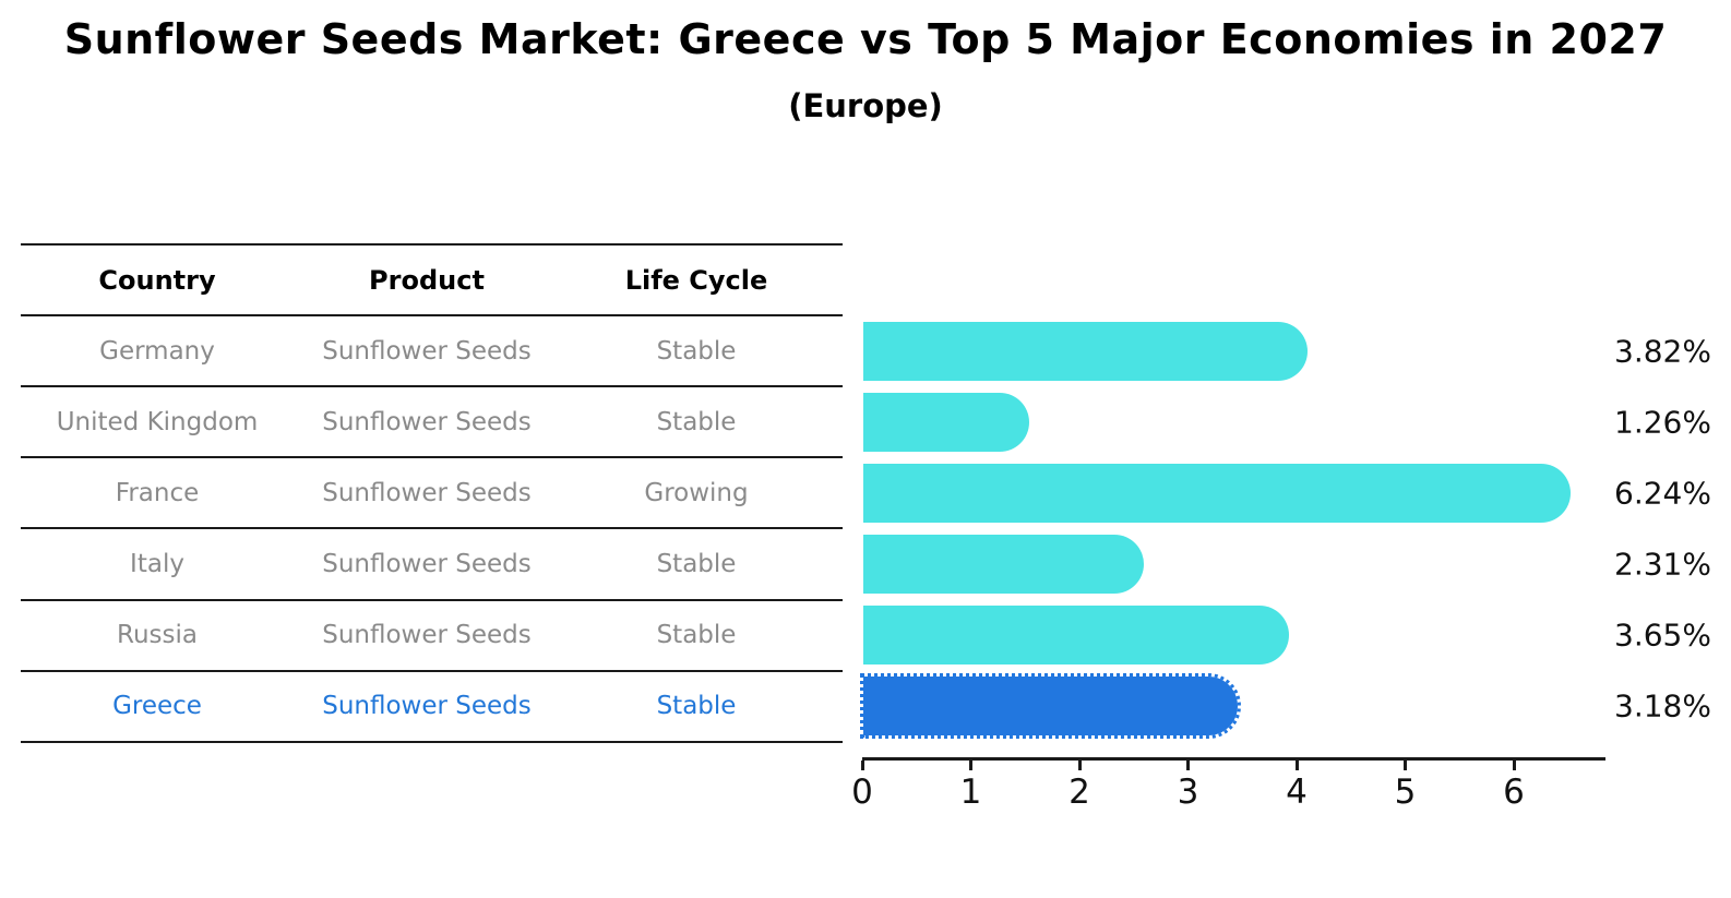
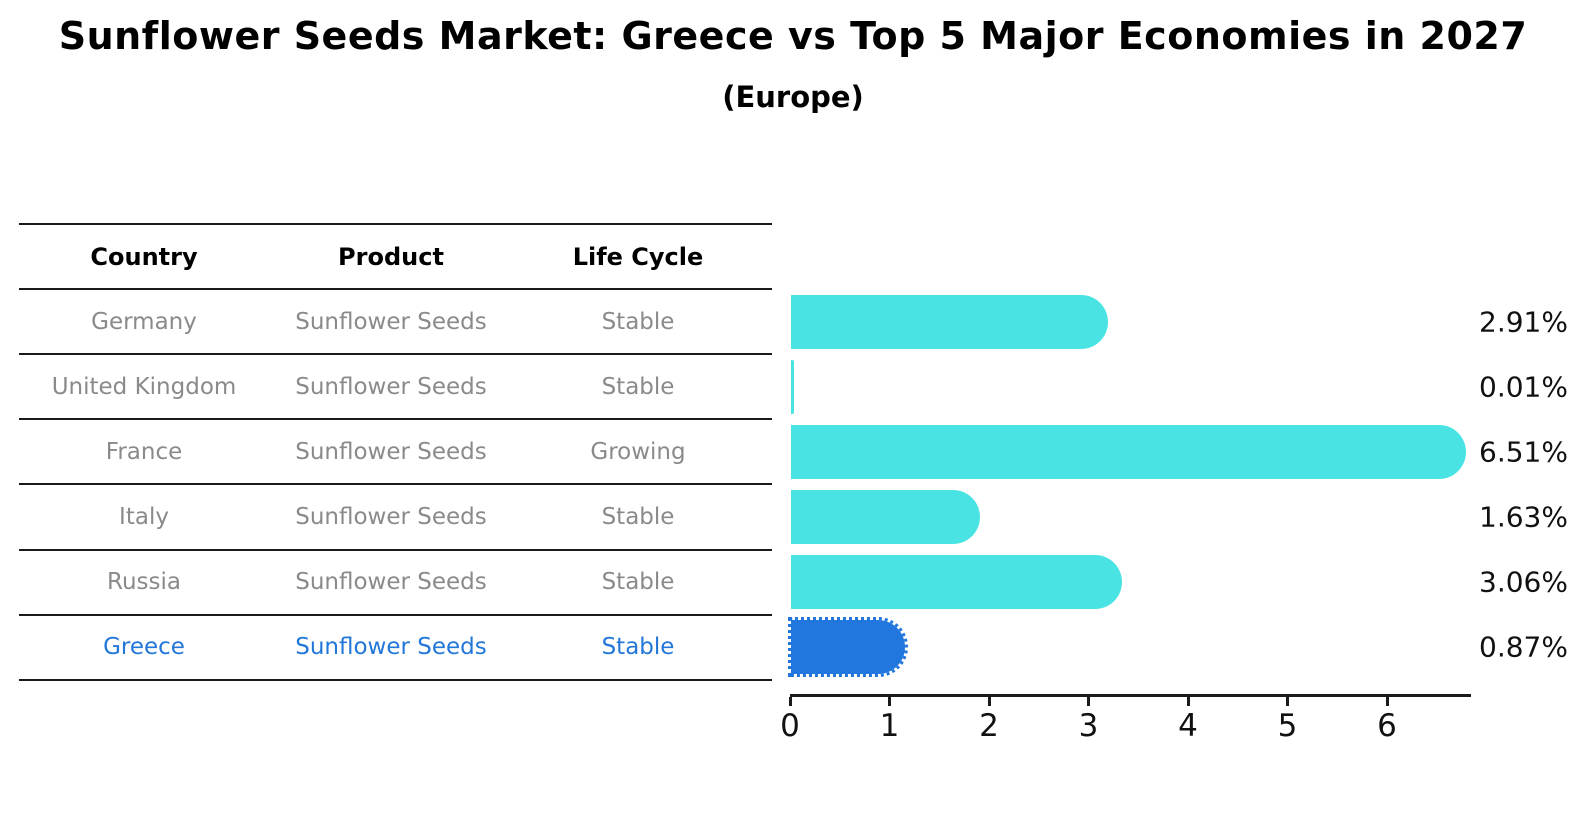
Germany: 3.82% -> 2.91%
United Kingdom: 1.26% -> 0.01%
France: 6.24% -> 6.51%
Italy: 2.31% -> 1.63%
Russia: 3.65% -> 3.06%
Greece: 3.18% -> 0.87%
